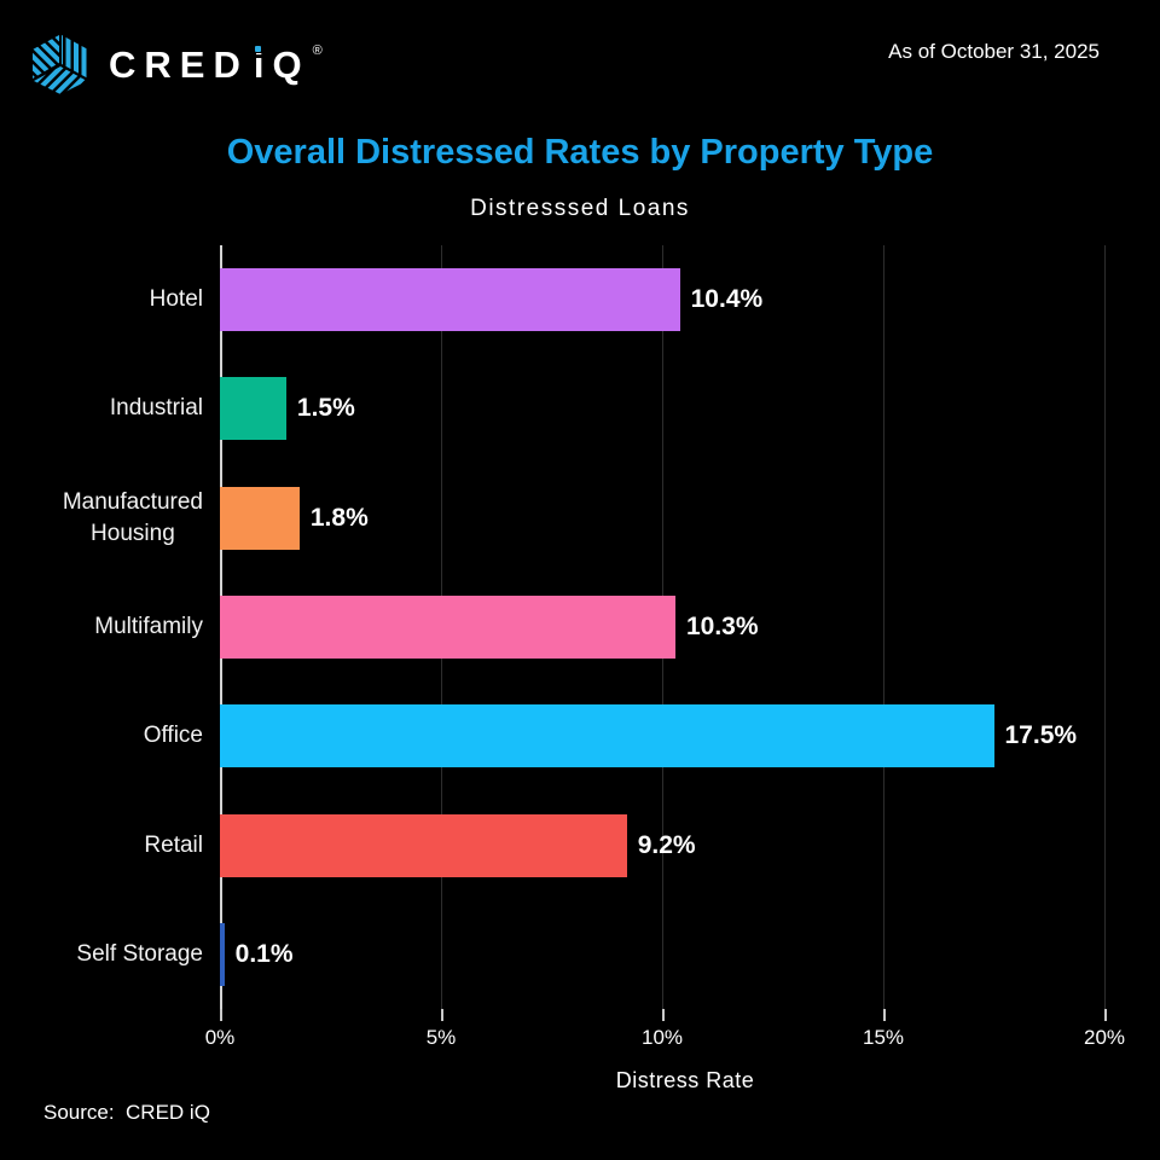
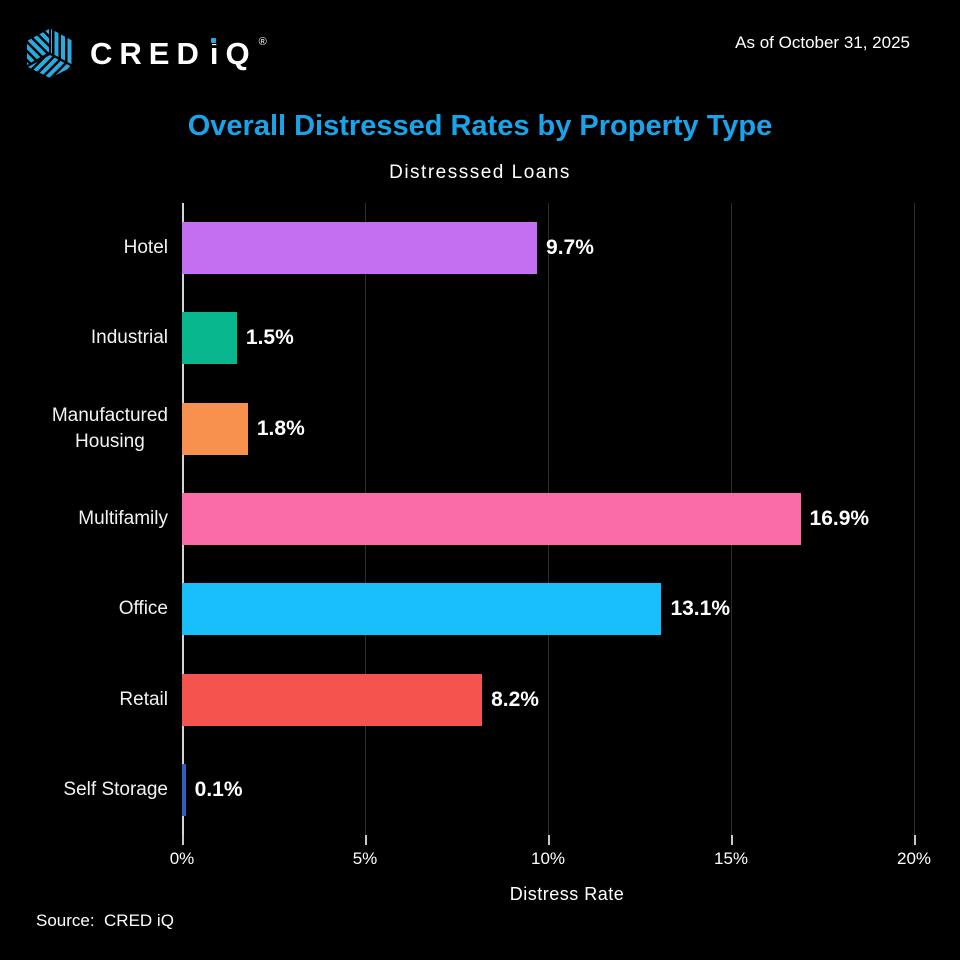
Hotel: 10.4% -> 9.7%
Multifamily: 10.3% -> 16.9%
Office: 17.5% -> 13.1%
Retail: 9.2% -> 8.2%
